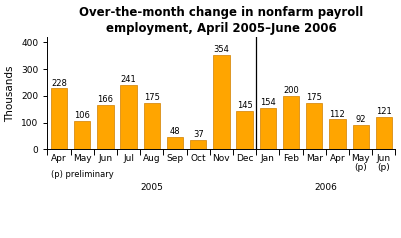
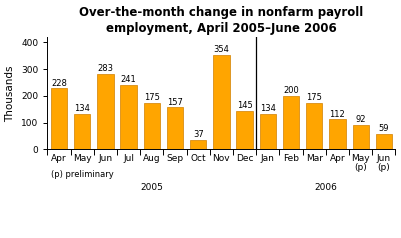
May: 106 -> 134
Jun: 166 -> 283
Sep: 48 -> 157
Jan: 154 -> 134
Jun (p): 121 -> 59
